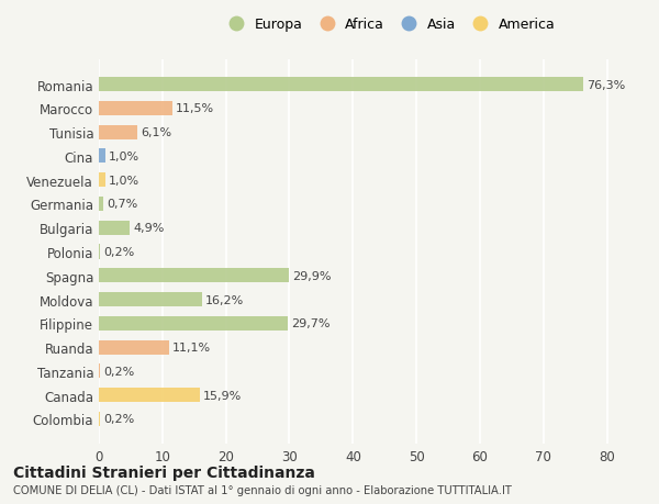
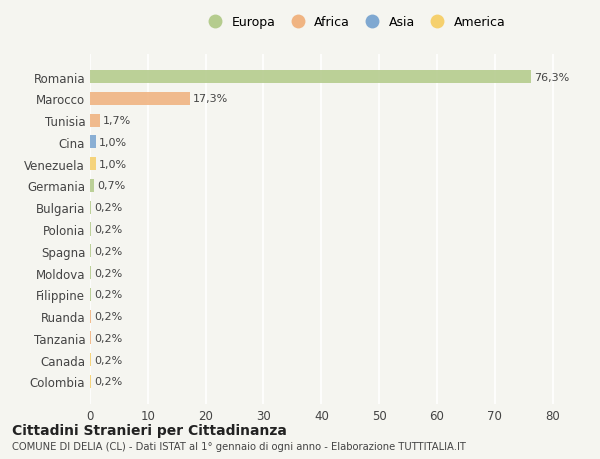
Marocco: 11,5% -> 17,3%
Tunisia: 6,1% -> 1,7%
Bulgaria: 4,9% -> 0,2%
Spagna: 29,9% -> 0,2%
Moldova: 16,2% -> 0,2%
Filippine: 29,7% -> 0,2%
Ruanda: 11,1% -> 0,2%
Canada: 15,9% -> 0,2%
